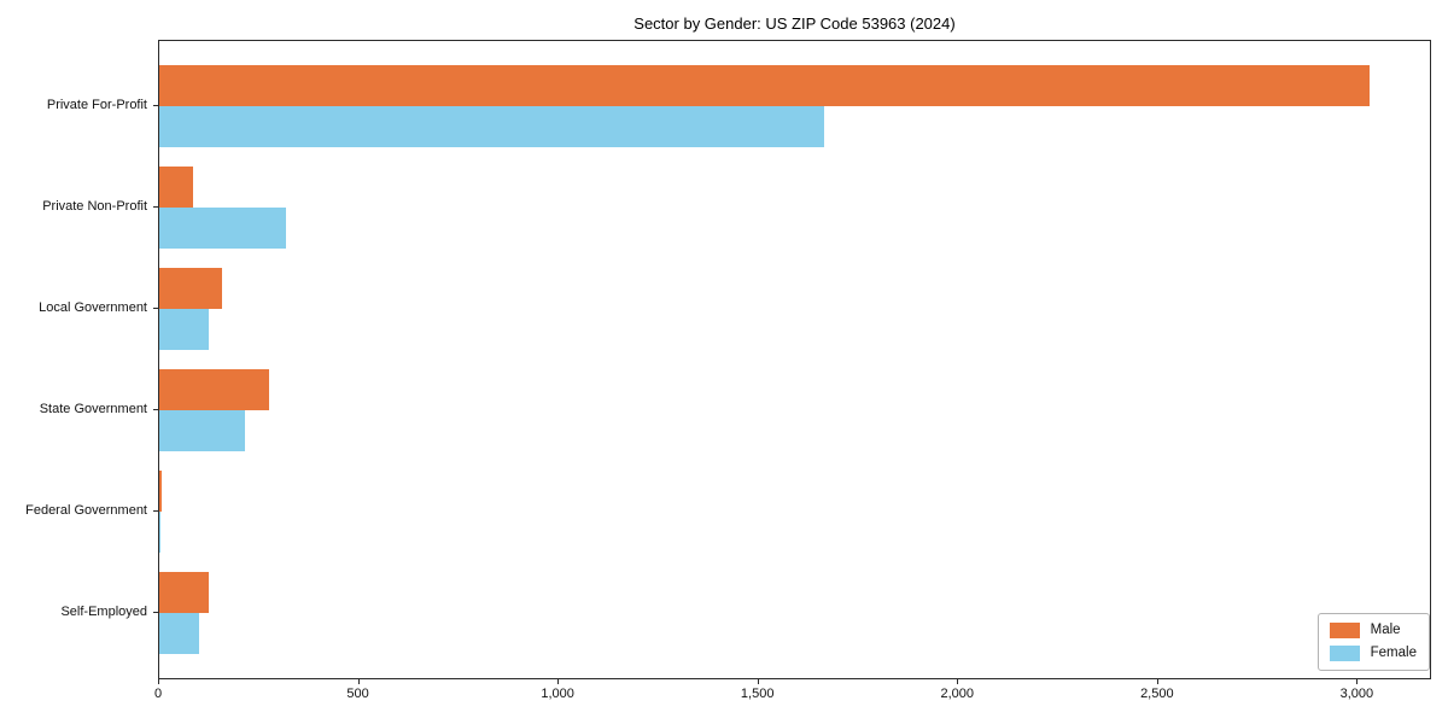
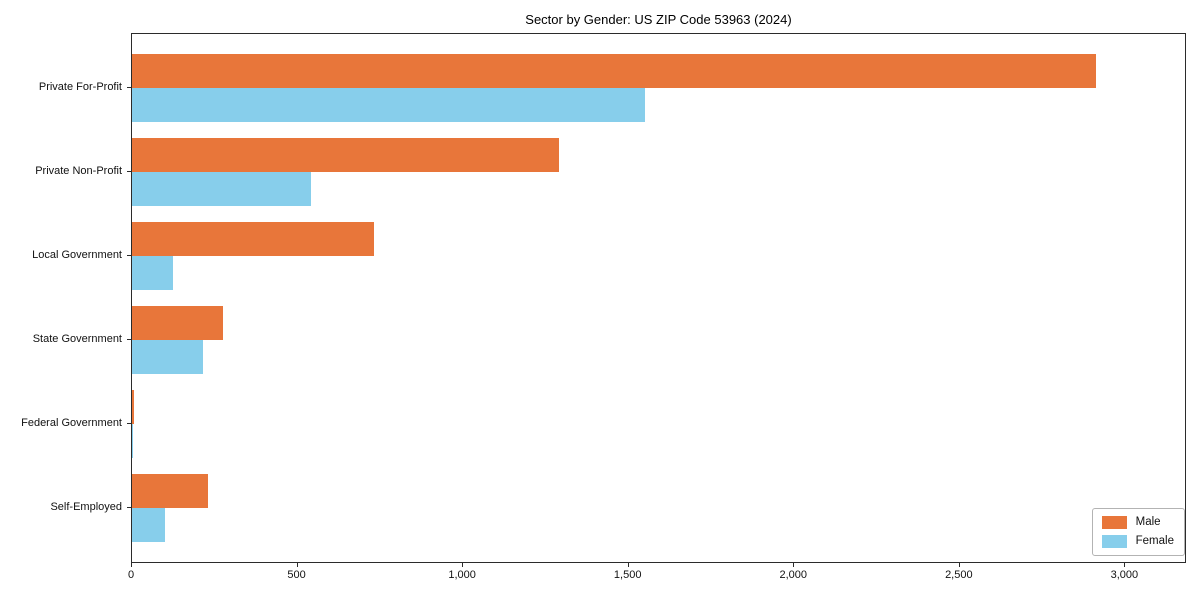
Male/Private For-Profit: 3030 -> 2910
Female/Private For-Profit: 1660 -> 1550
Male/Private Non-Profit: 80 -> 1290
Female/Private Non-Profit: 320 -> 540
Male/Local Government: 160 -> 730
Male/Self-Employed: 120 -> 230
